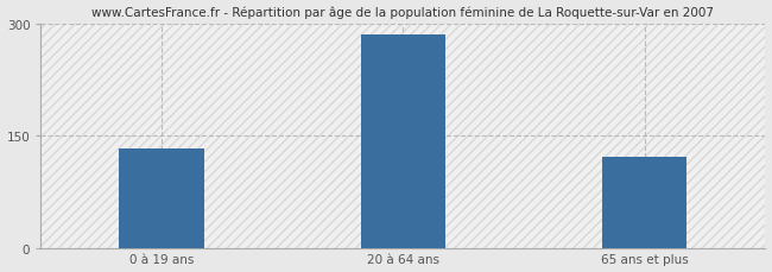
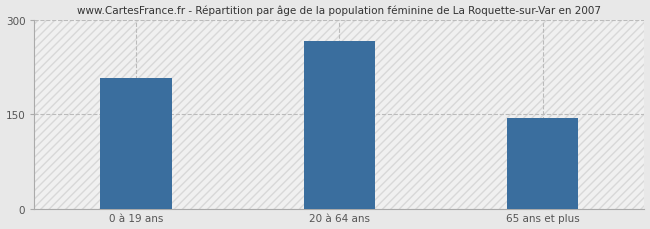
0 à 19 ans: 133 -> 208
20 à 64 ans: 285 -> 266
65 ans et plus: 122 -> 144
